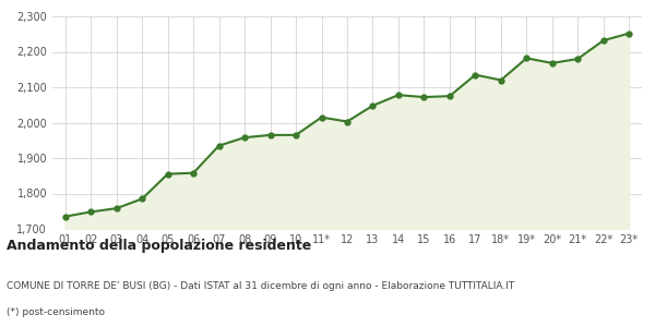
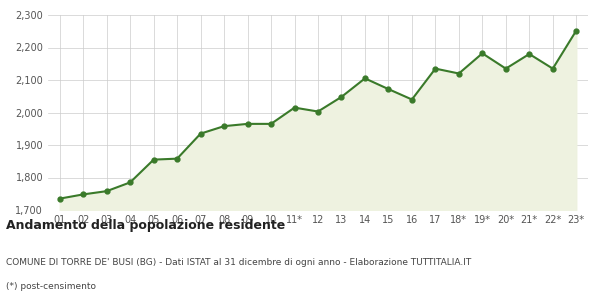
14: 2,078 -> 2,105
16: 2,075 -> 2,040
20*: 2,168 -> 2,135
22*: 2,232 -> 2,135
